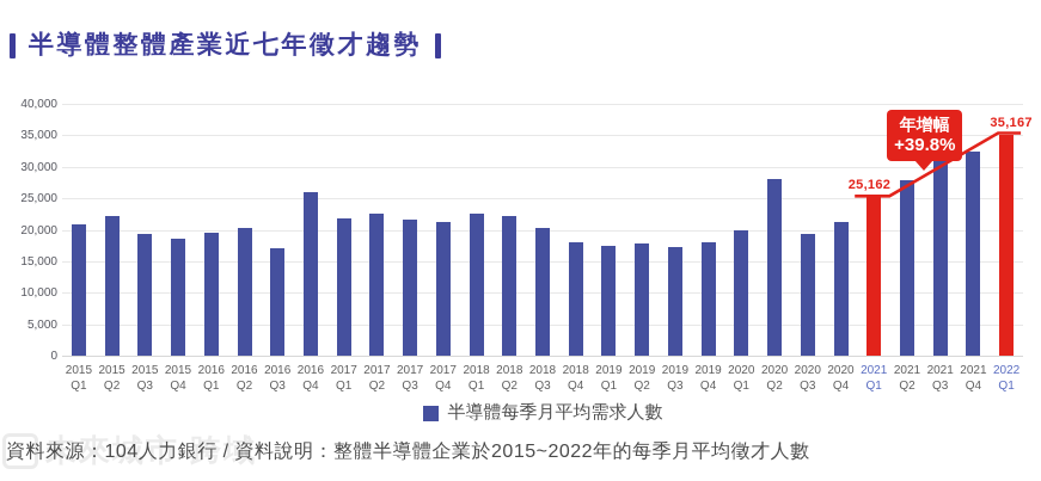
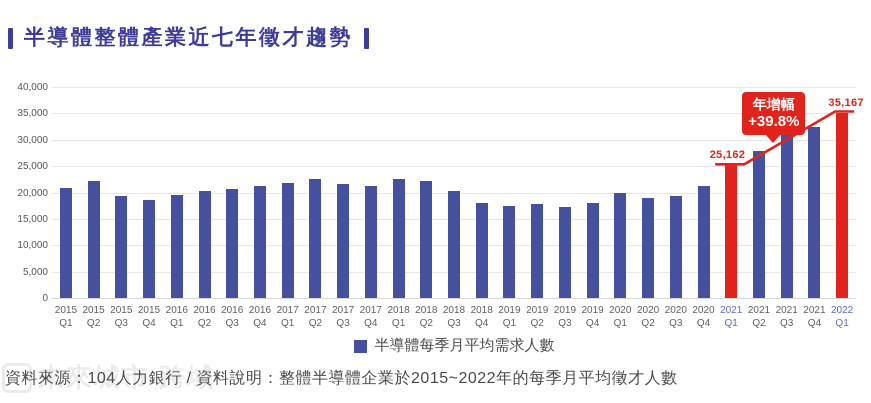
2016 Q3: 17000 -> 21000
2016 Q4: 26000 -> 21000
2020 Q2: 28000 -> 19000
